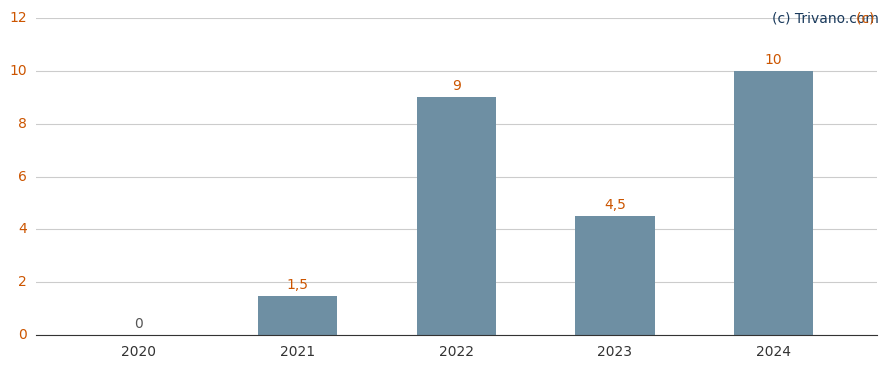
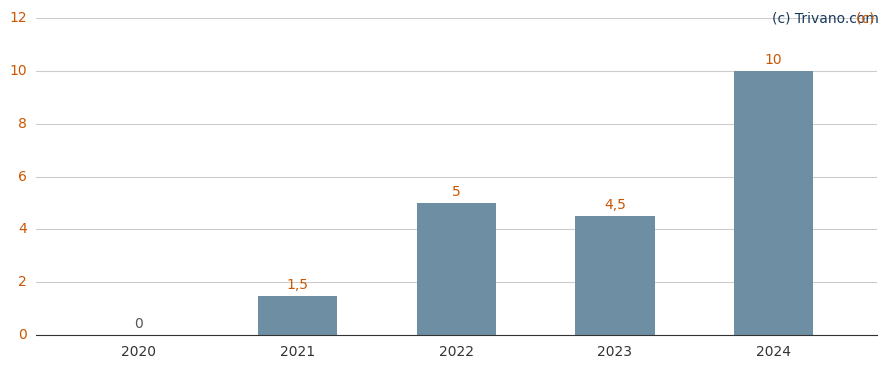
2022: 9 -> 5
